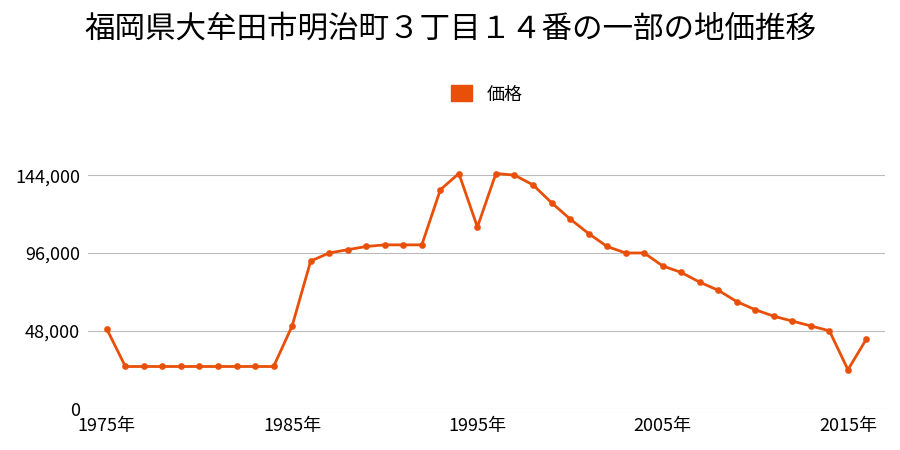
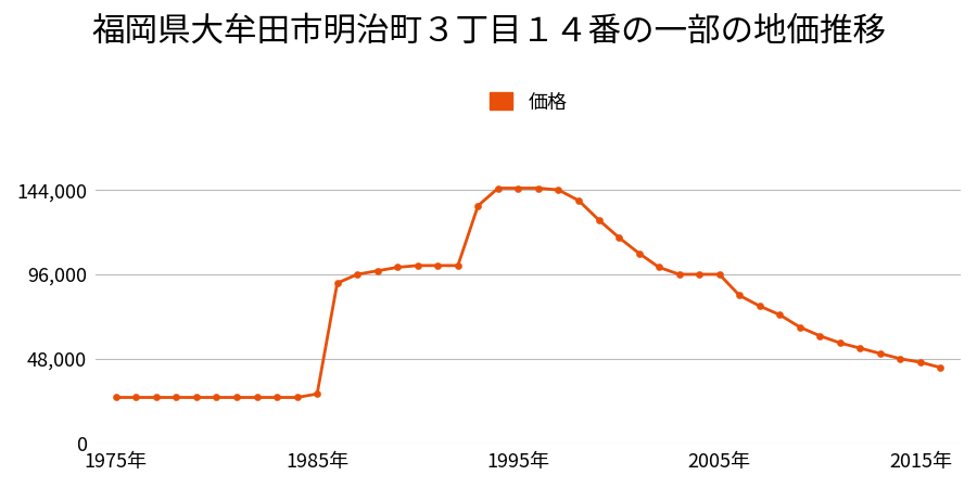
1975年: 49,000 -> 26,000
1985年: 51,000 -> 28,000
1995年: 112,000 -> 145,000
2005年: 88,000 -> 96,000
2015年: 24,000 -> 46,000
